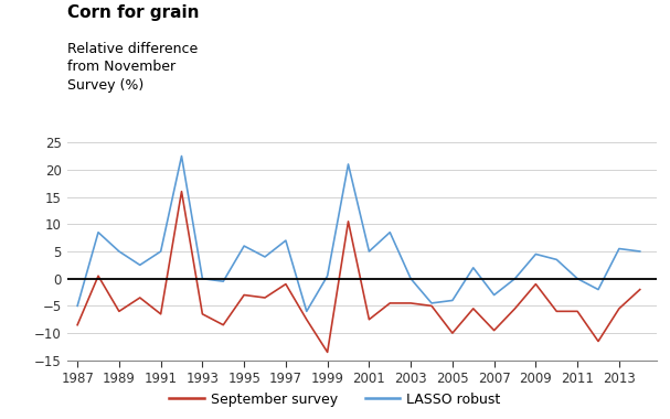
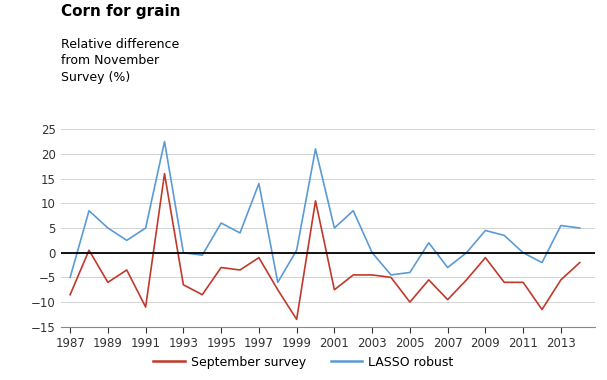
September survey/1991: -6.5 -> -11.0
LASSO robust/1997: 7.0 -> 14.0
